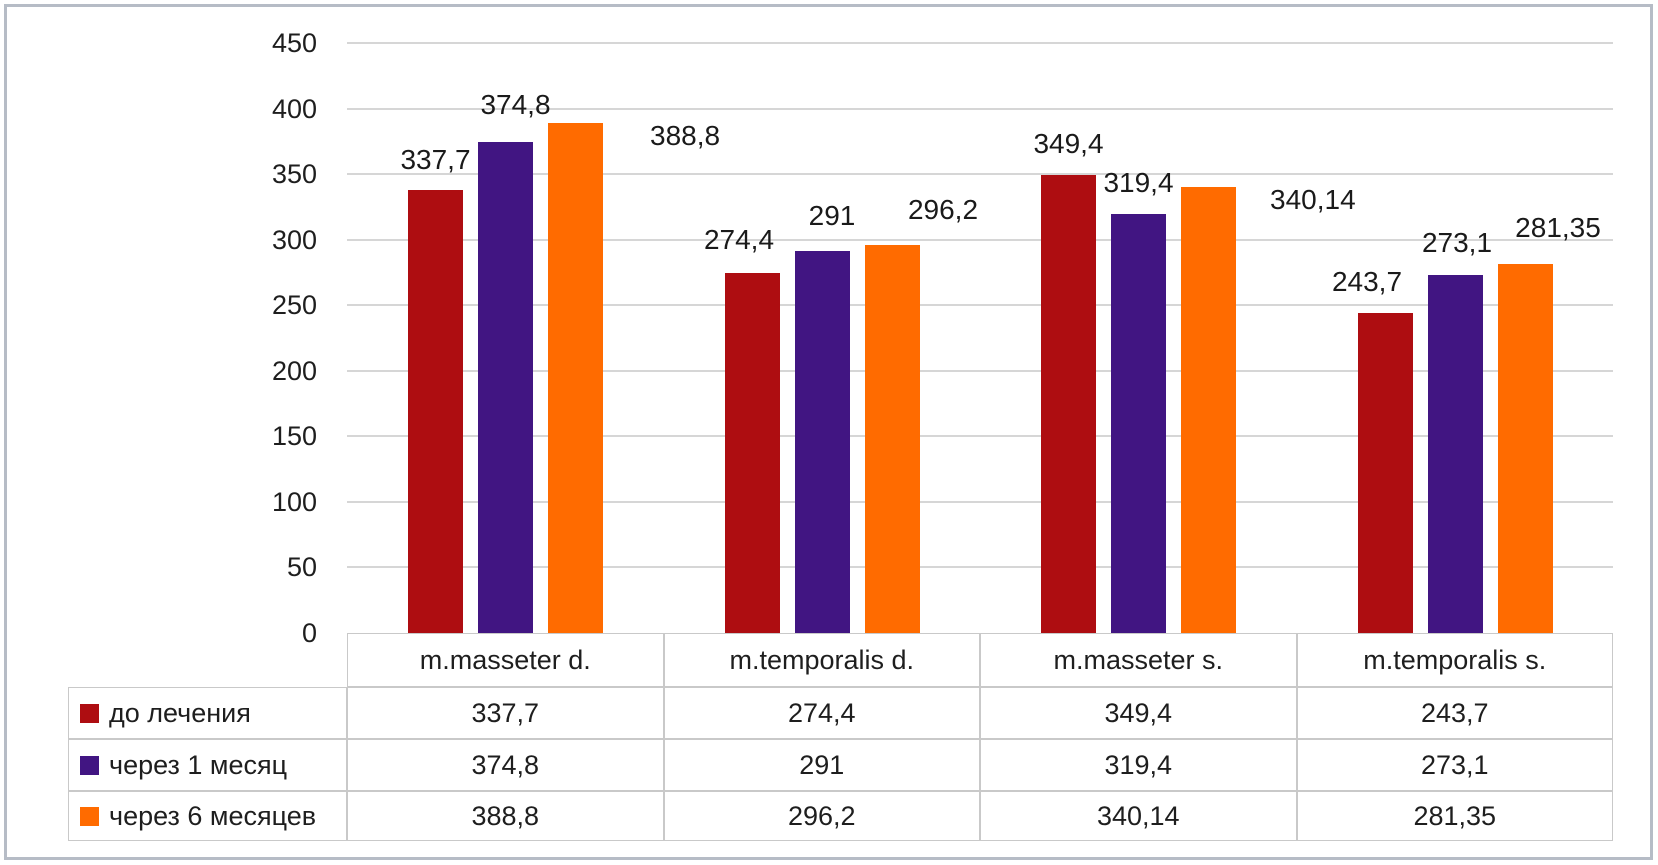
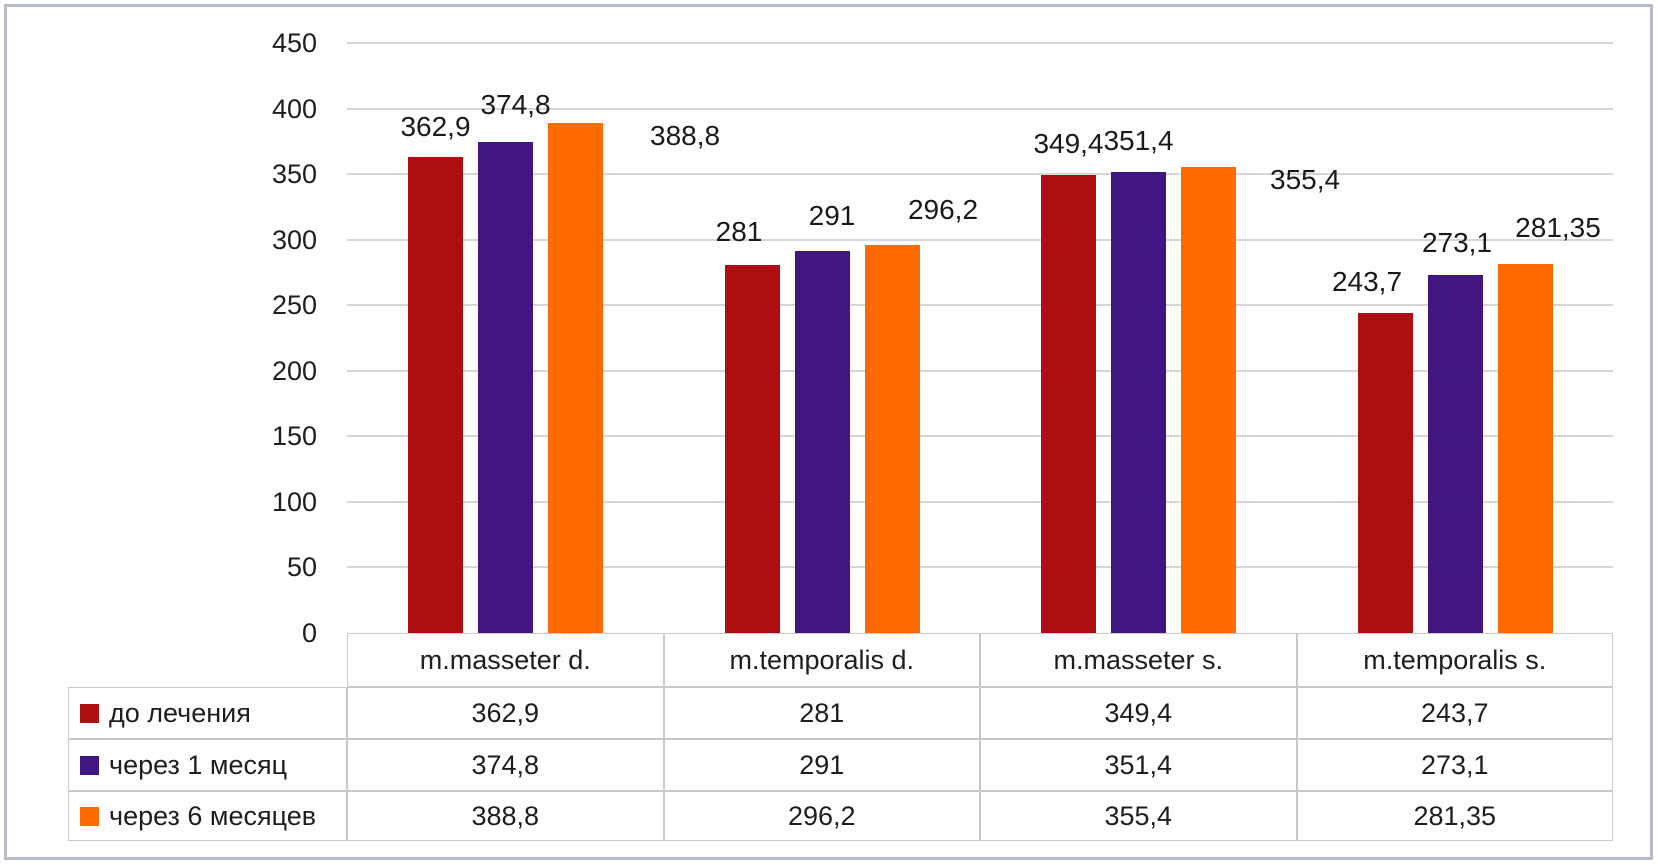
до лечения/m.masseter d.: 337,7 -> 362,9
до лечения/m.temporalis d.: 274,4 -> 281
через 1 месяц/m.masseter s.: 319,4 -> 351,4
через 6 месяцев/m.masseter s.: 340,14 -> 355,4
